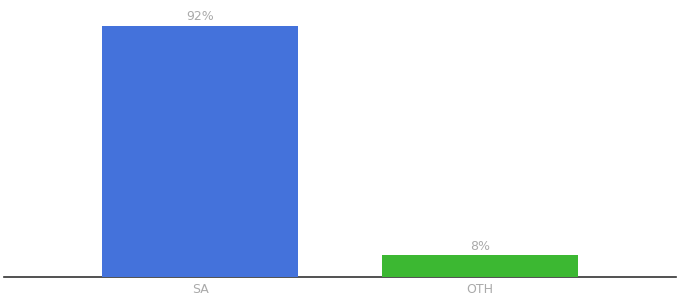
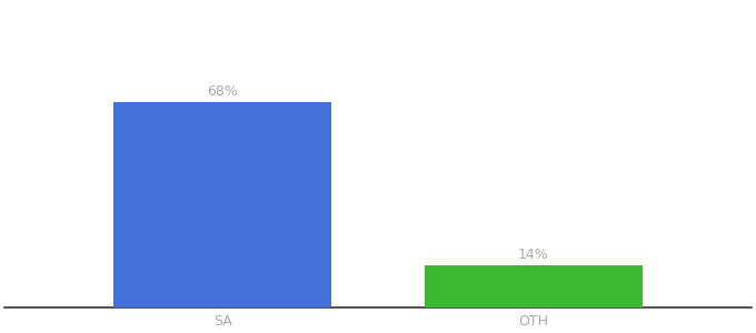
SA: 92% -> 68%
OTH: 8% -> 14%
